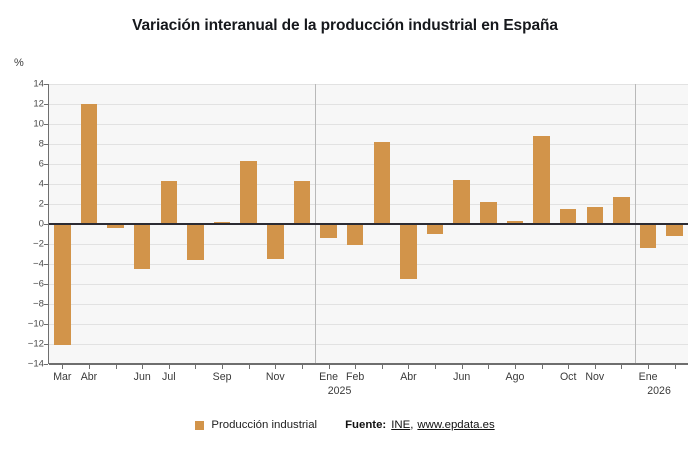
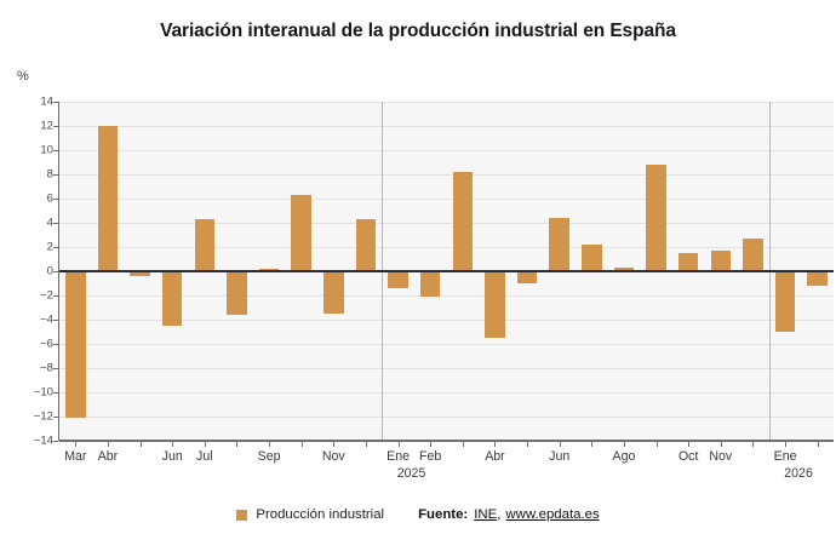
Ene 2026: -2.4 -> -5.0
